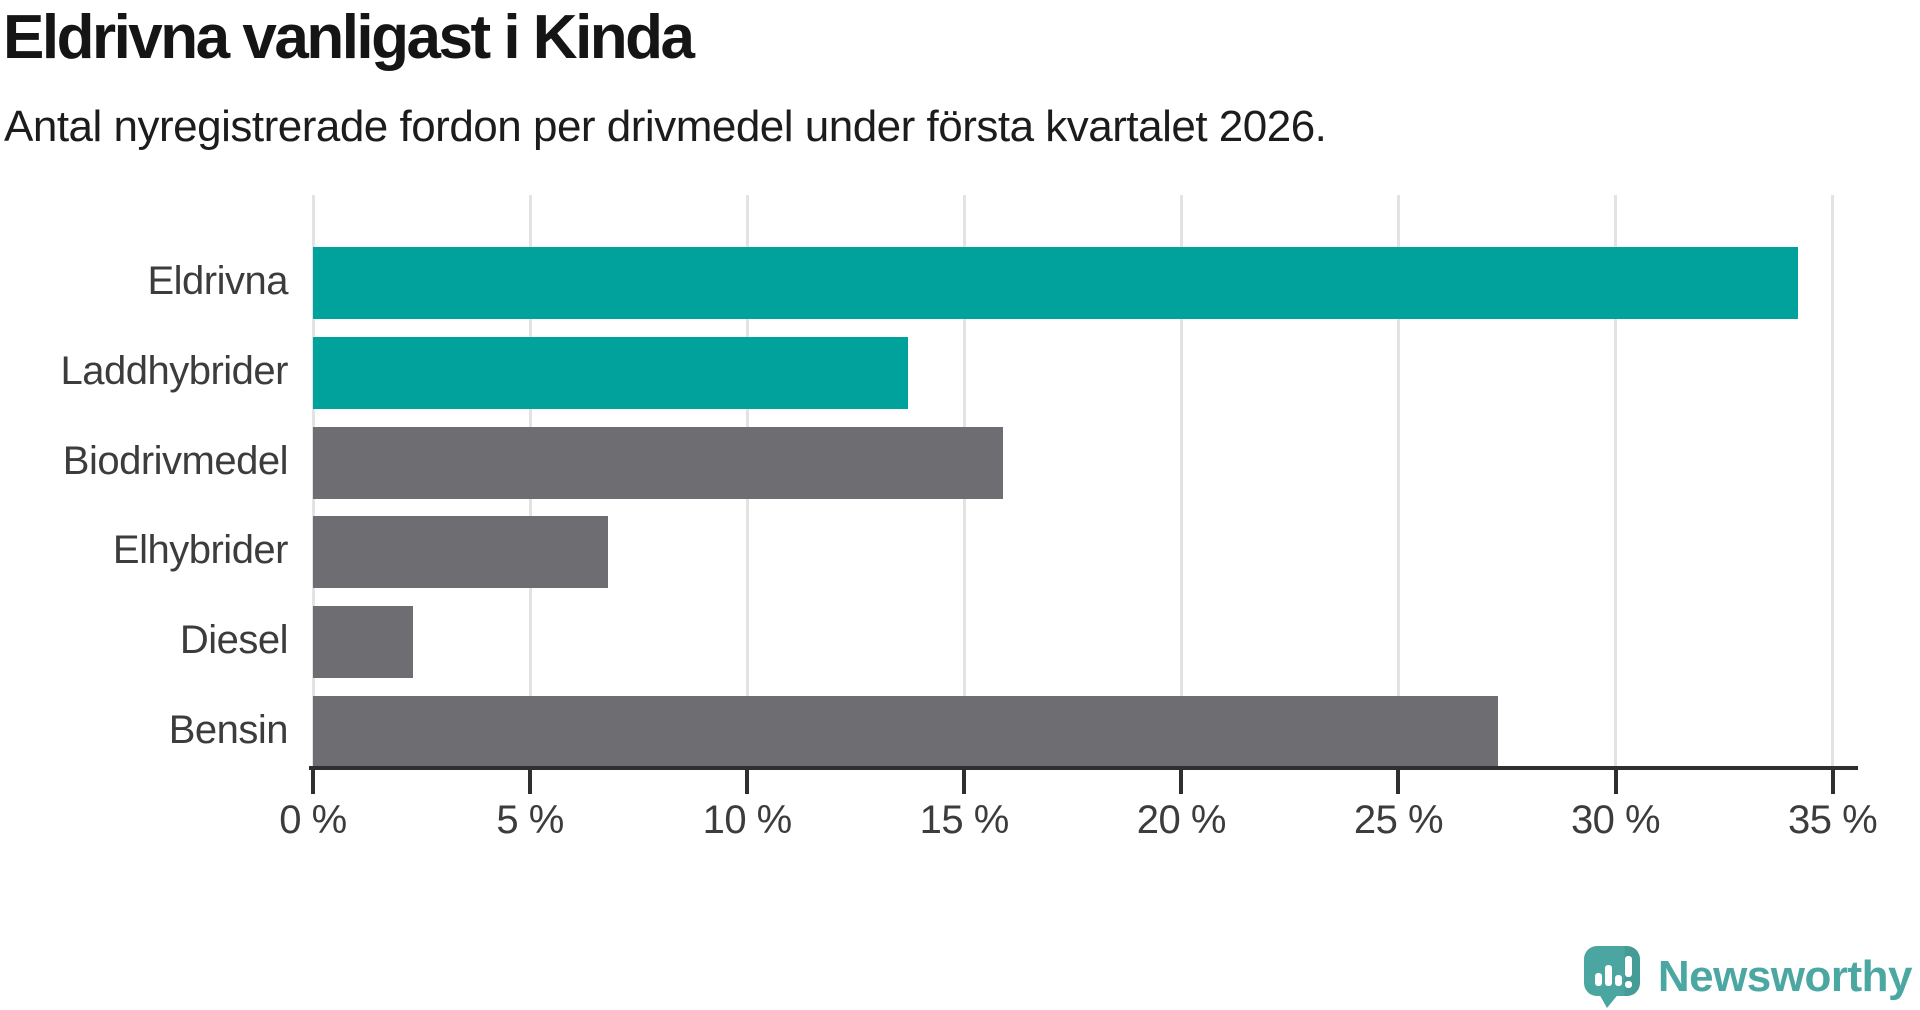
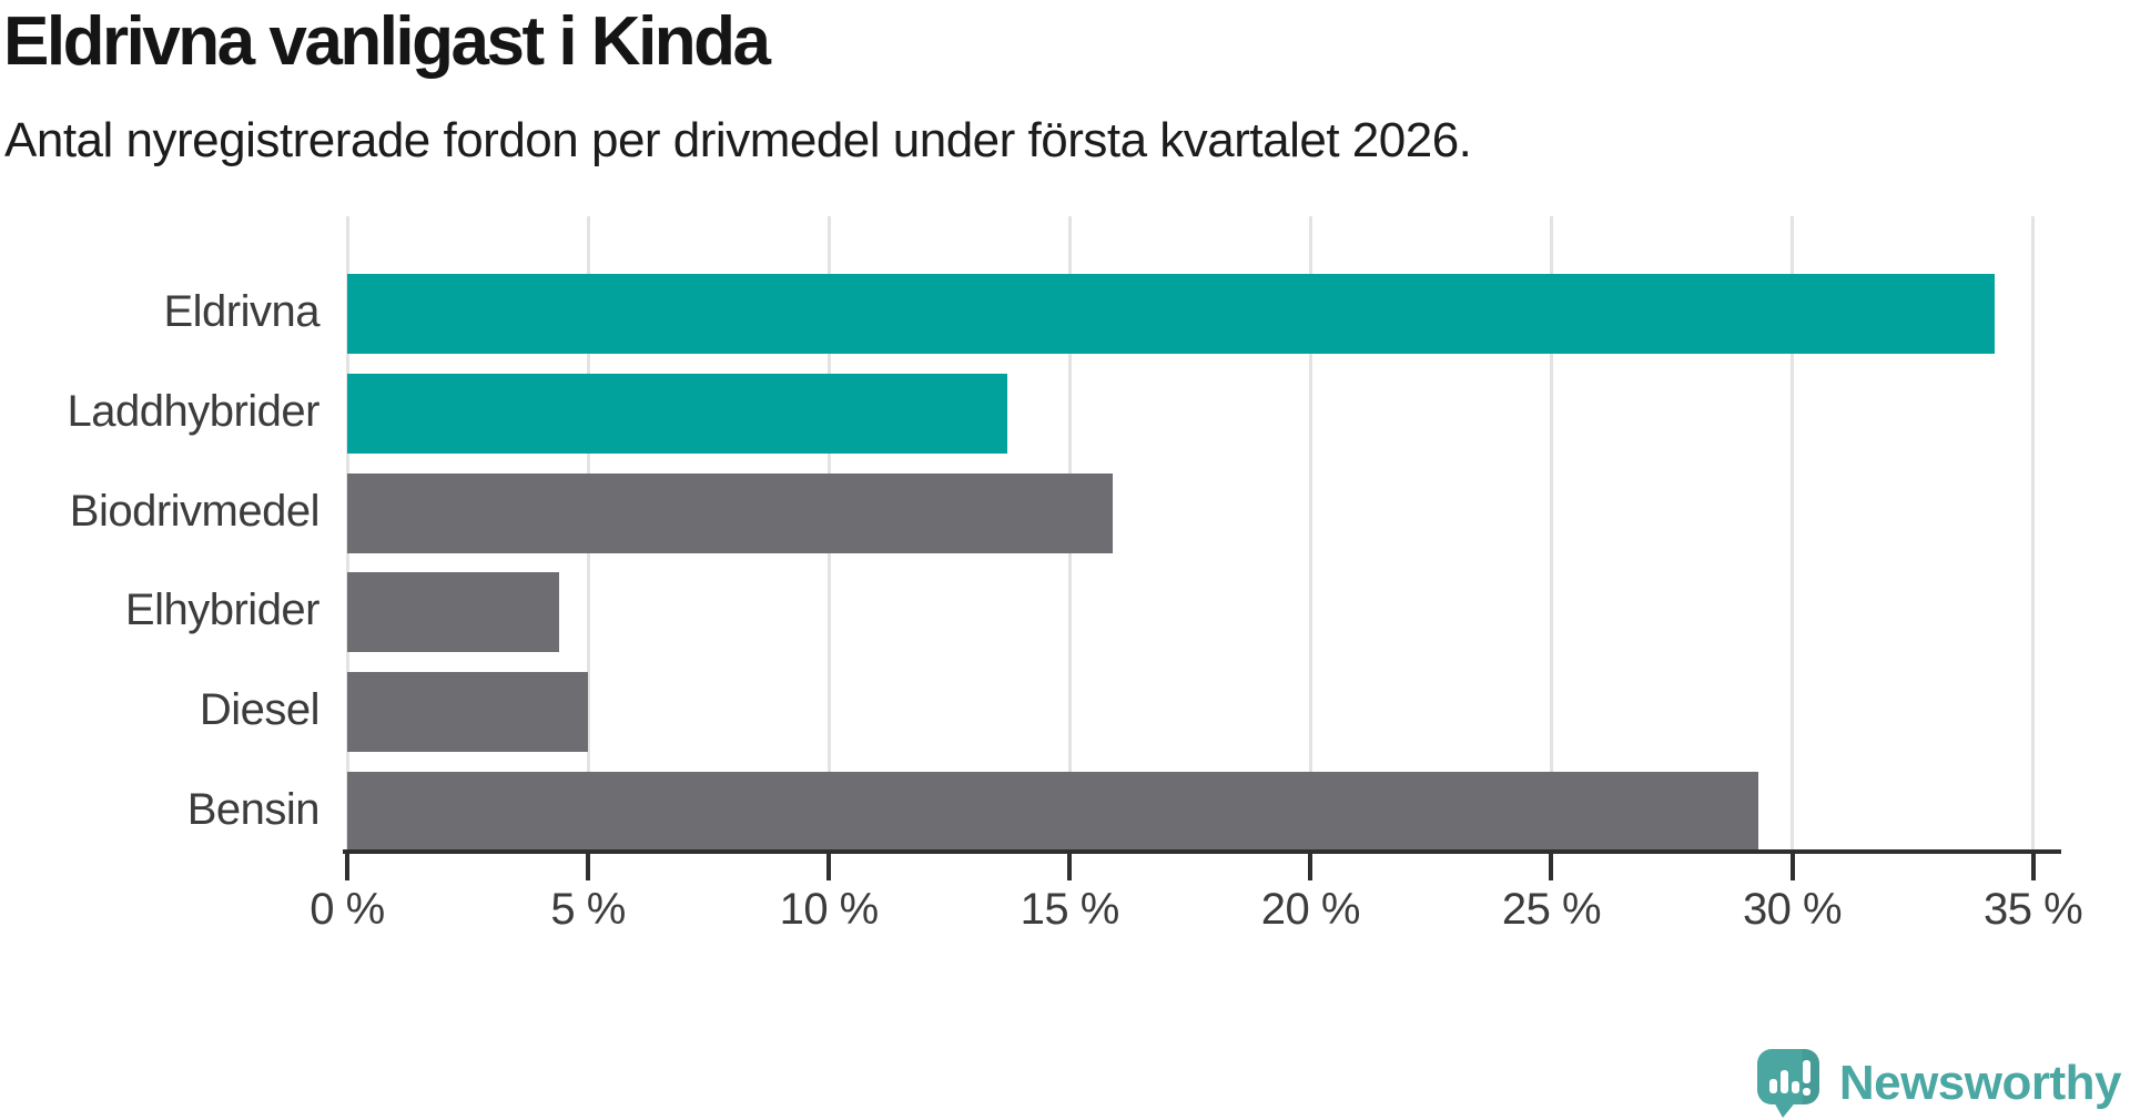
Elhybrider: 6.8% -> 4.4%
Diesel: 2.3% -> 5.0%
Bensin: 27.3% -> 29.3%
